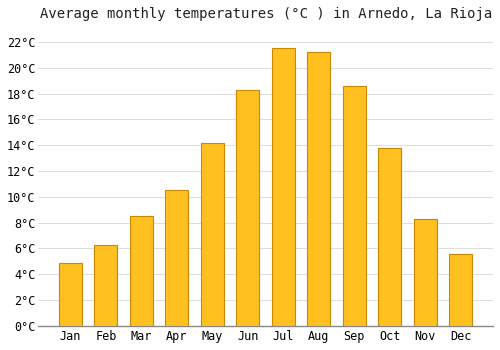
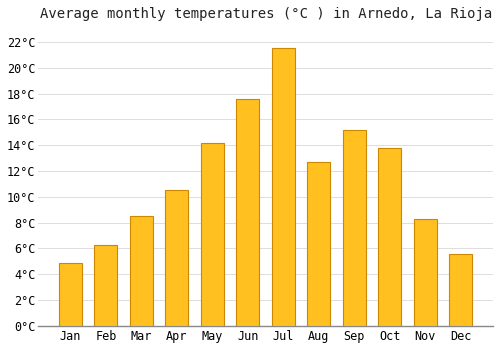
Jun: 18.3°C -> 17.6°C
Aug: 21.2°C -> 12.7°C
Sep: 18.6°C -> 15.2°C
